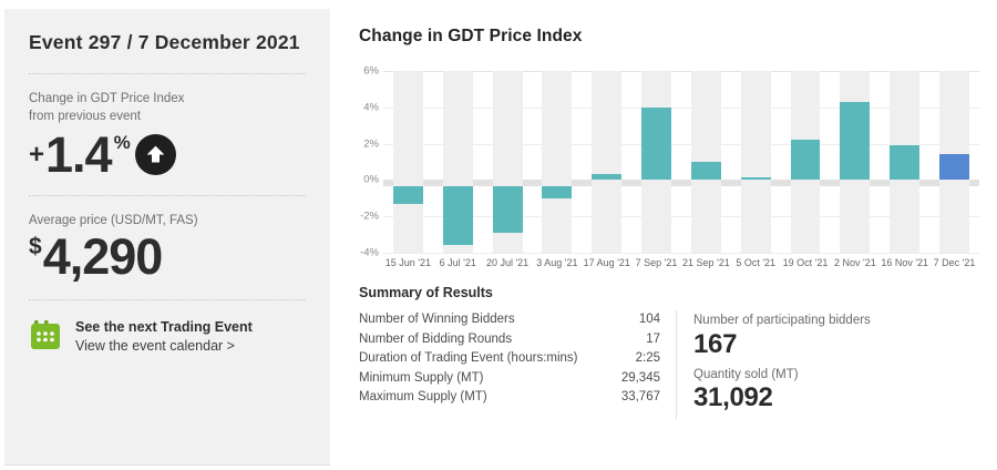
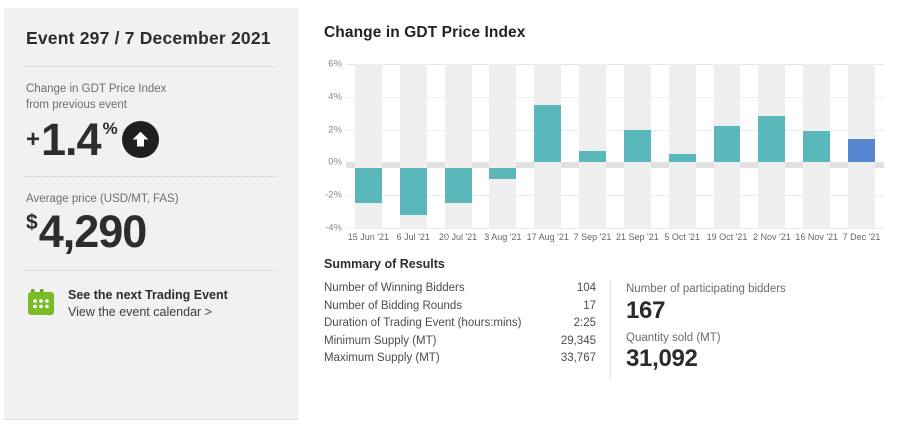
15 Jun '21: -1.3% -> -2.5%
6 Jul '21: -3.6% -> -3.2%
20 Jul '21: -2.9% -> -2.5%
17 Aug '21: 0.3% -> 3.5%
7 Sep '21: 4.0% -> 0.7%
21 Sep '21: 1.0% -> 2.0%
5 Oct '21: 0.1% -> 0.5%
2 Nov '21: 4.3% -> 2.8%
